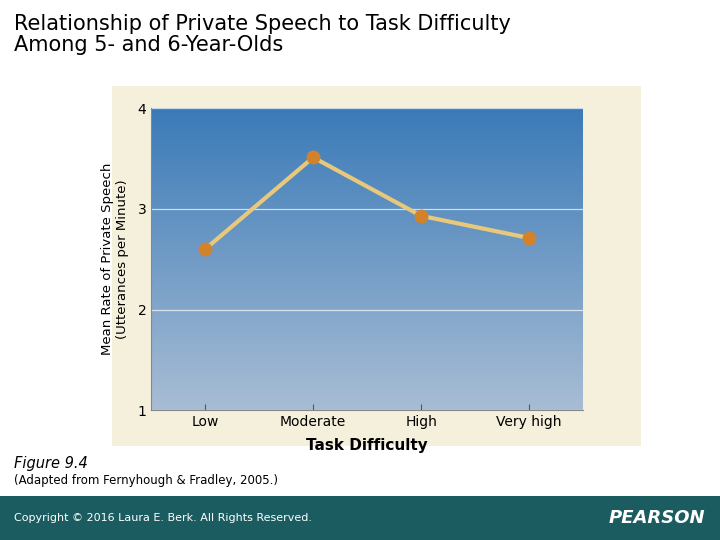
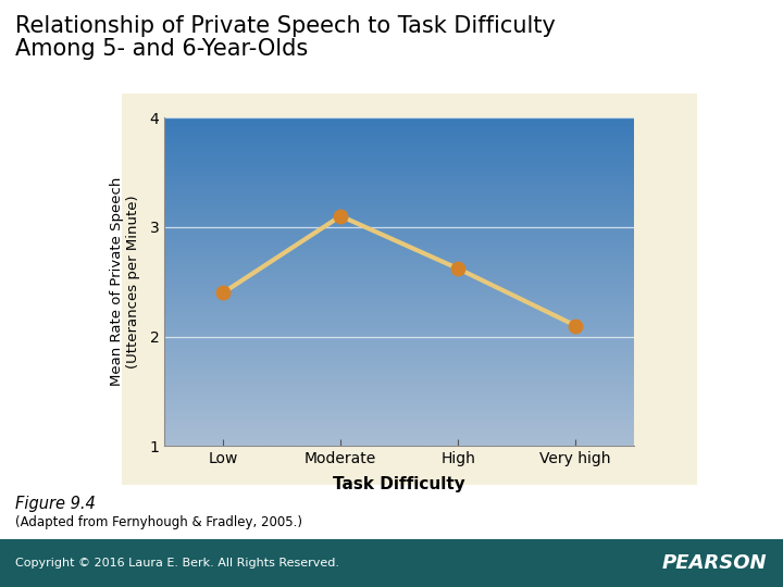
Low: 2.60 -> 2.40
Moderate: 3.51 -> 3.10
High: 2.93 -> 2.62
Very high: 2.71 -> 2.10
